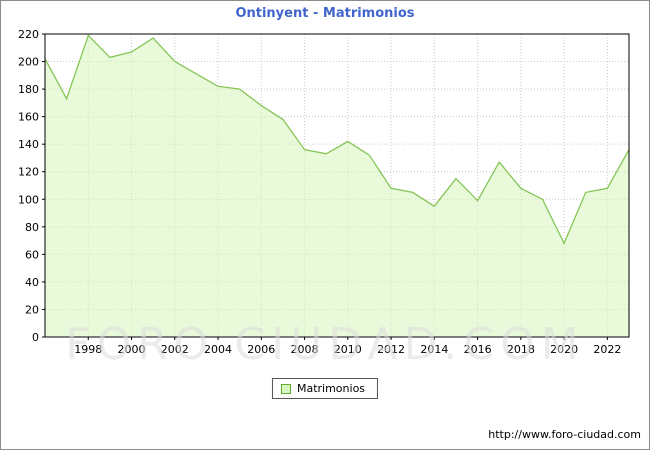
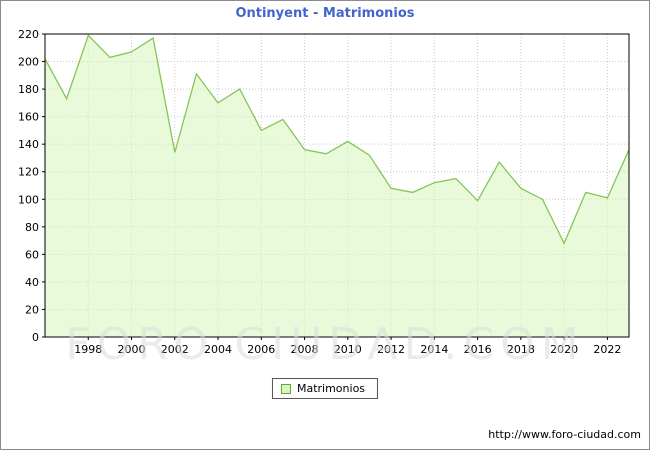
2002: 200 -> 134
2004: 182 -> 170
2006: 168 -> 150
2014: 95 -> 112
2022: 108 -> 101
